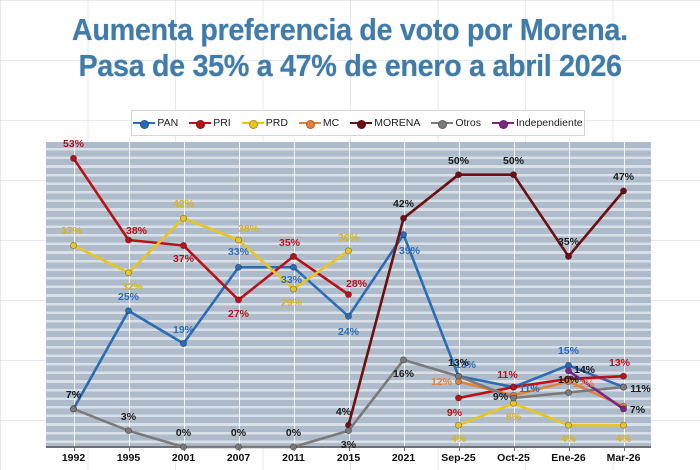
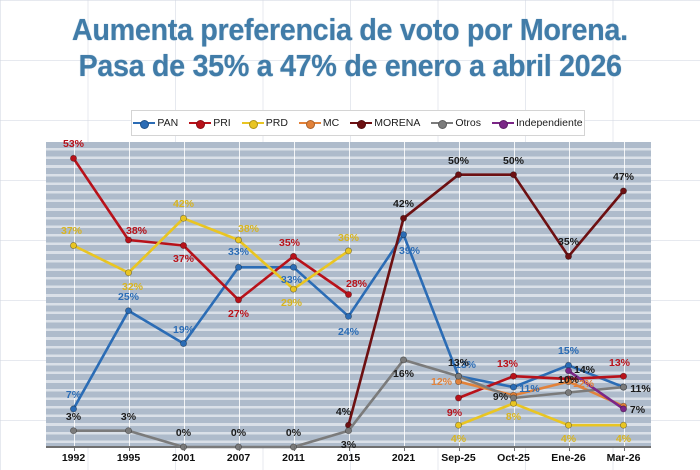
Otros/1992: 7% -> 3%
PRI/Oct-25: 11% -> 13%
